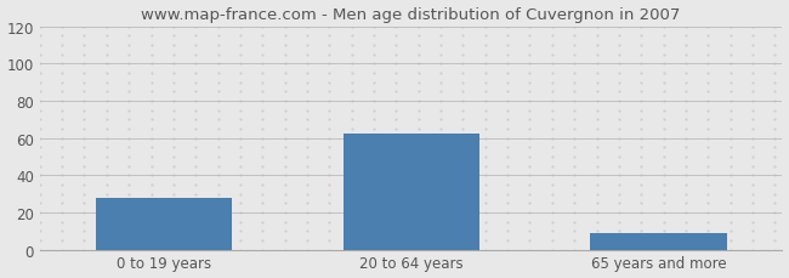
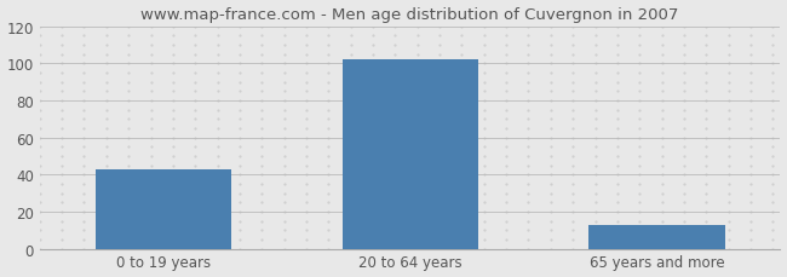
0 to 19 years: 28 -> 43
20 to 64 years: 62 -> 102
65 years and more: 9 -> 13
